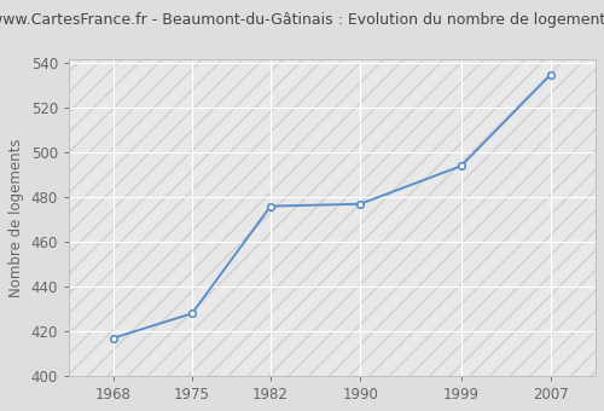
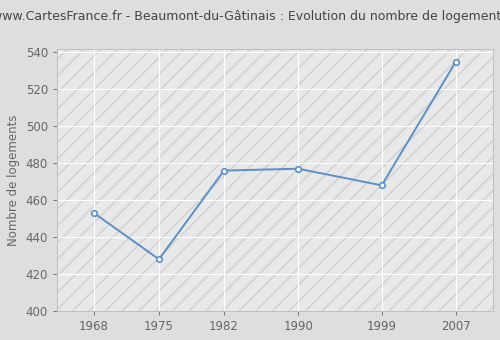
1968: 417 -> 453
1999: 494 -> 468
